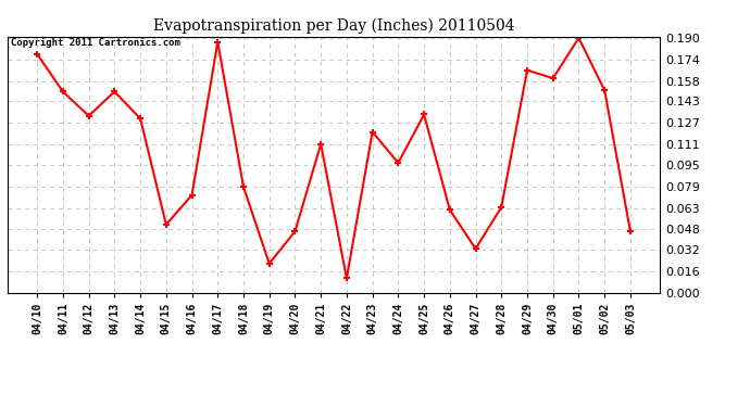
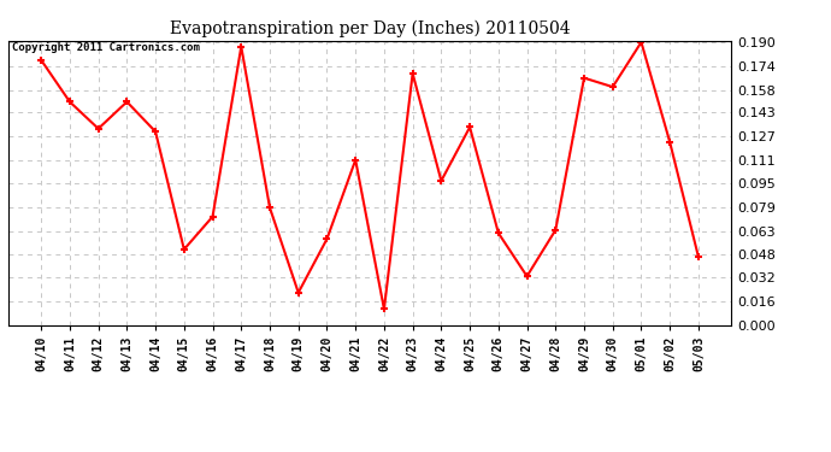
04/20: 0.046 -> 0.058
04/23: 0.120 -> 0.169
05/02: 0.151 -> 0.123
